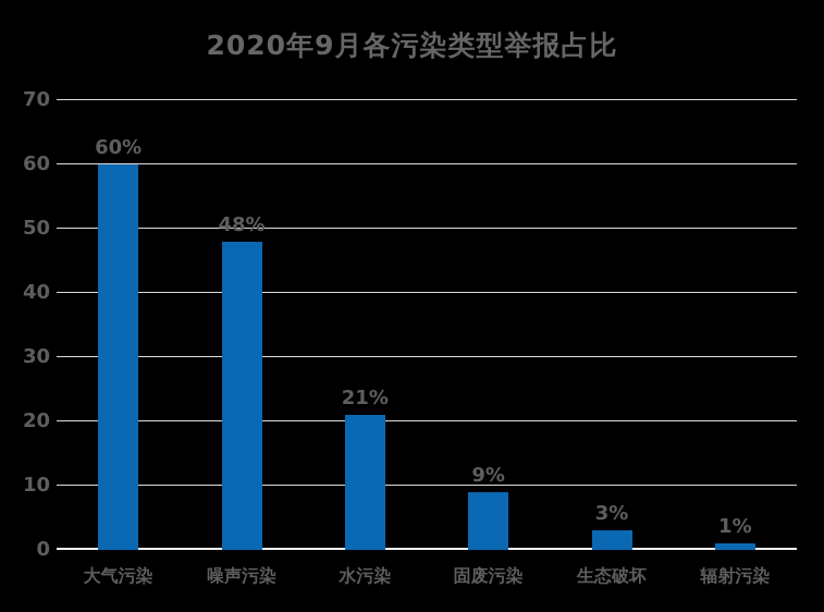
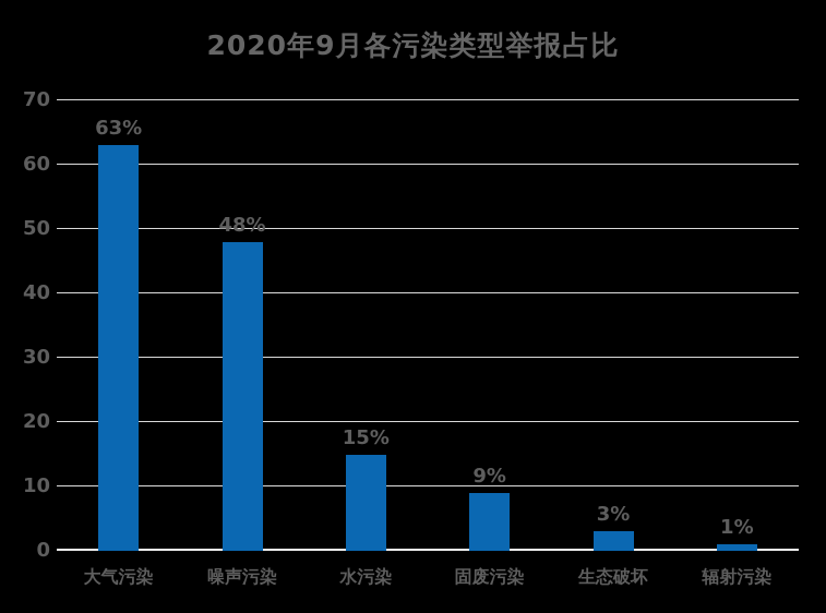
大气污染: 60% -> 63%
水污染: 21% -> 15%
